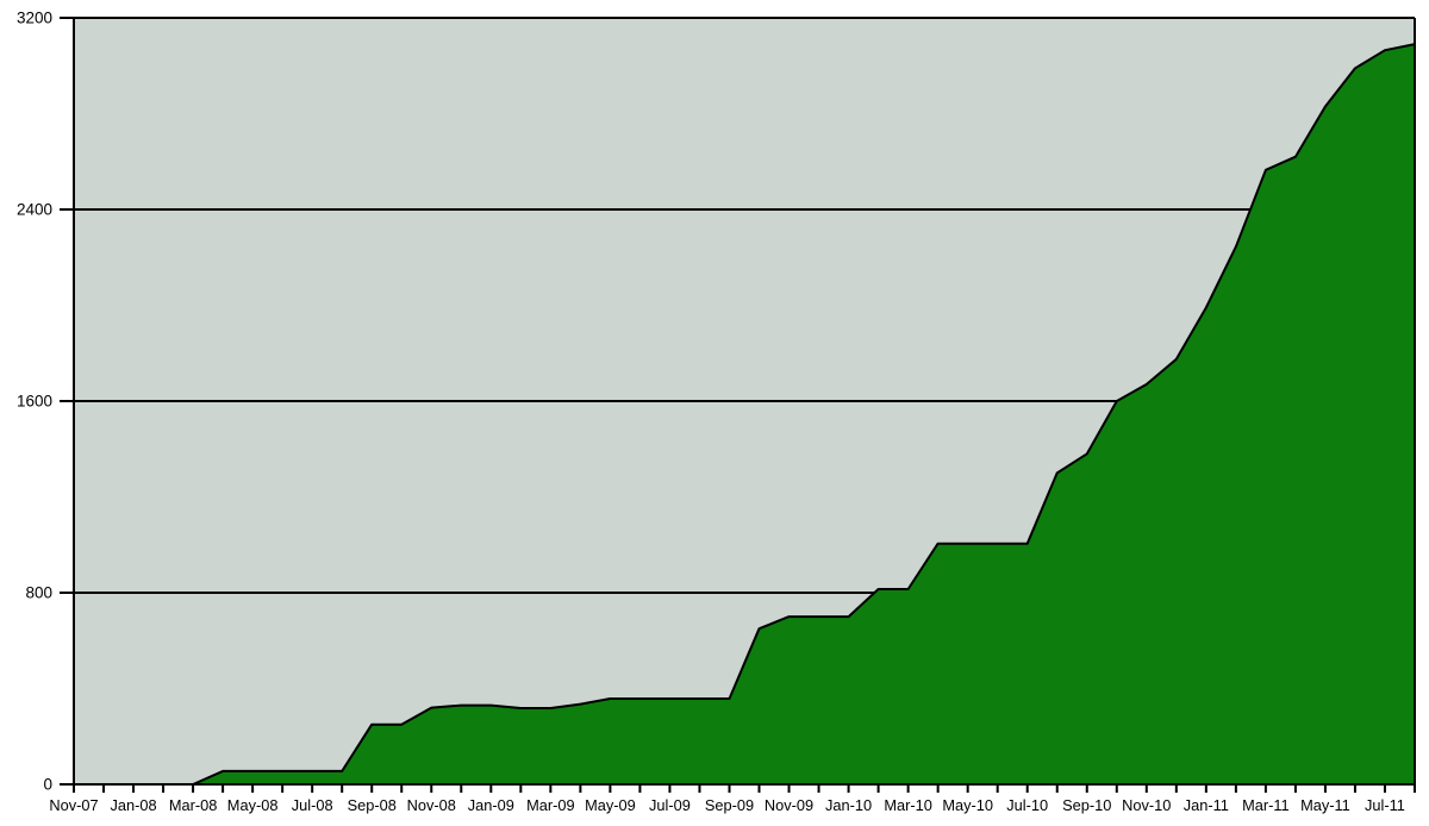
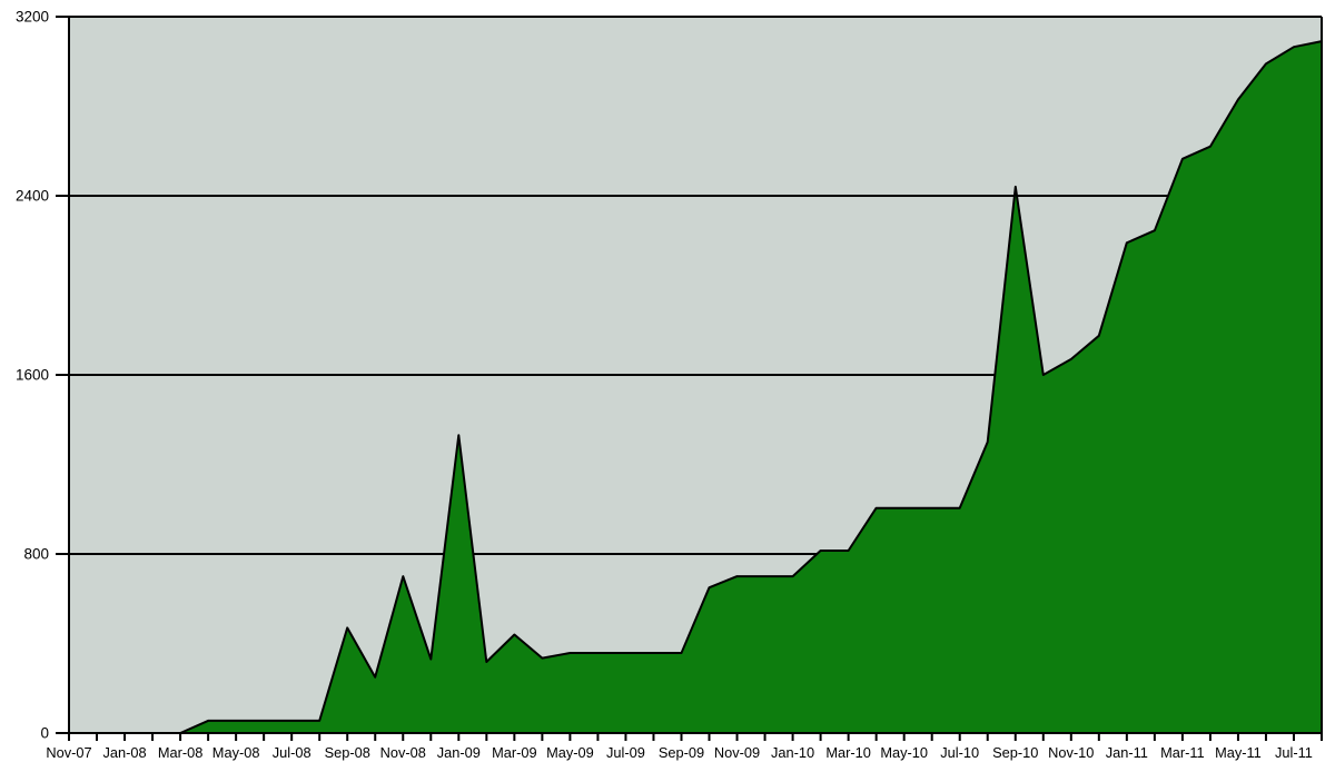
Sep-08: 250 -> 470
Nov-08: 320 -> 700
Jan-09: 330 -> 1330
Mar-09: 320 -> 440
Sep-10: 1380 -> 2440
Jan-11: 1990 -> 2190
